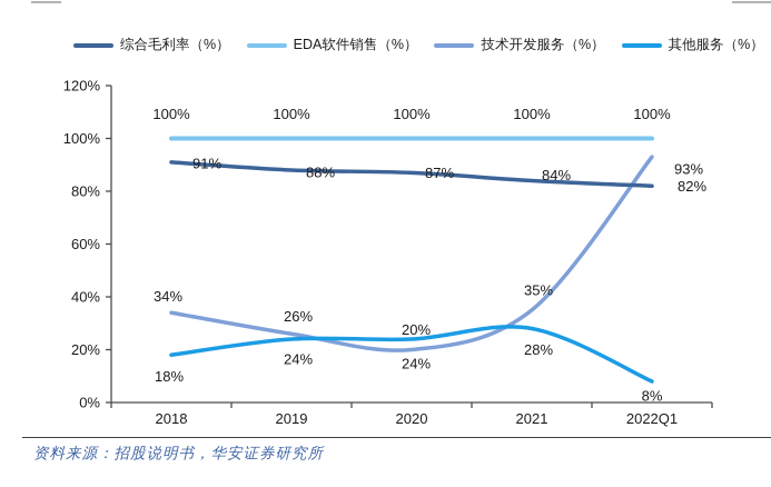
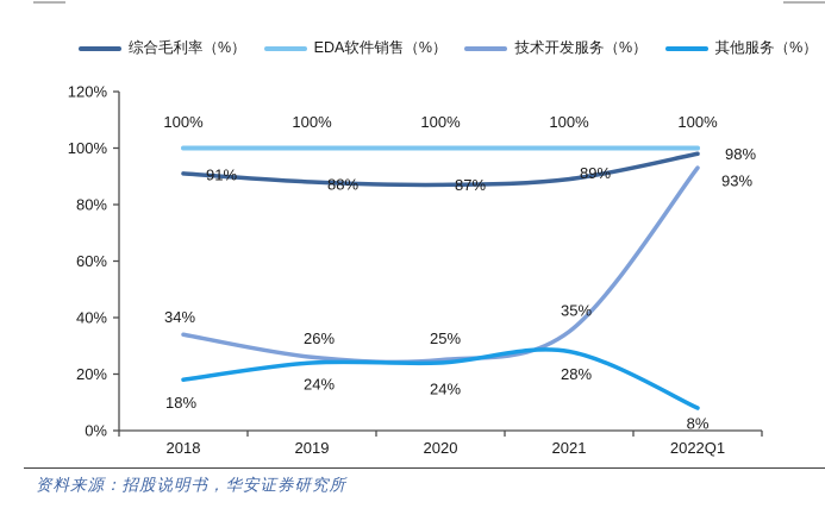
技术开发服务（%）/2020: 20% -> 25%
综合毛利率（%）/2021: 84% -> 89%
综合毛利率（%）/2022Q1: 82% -> 98%
